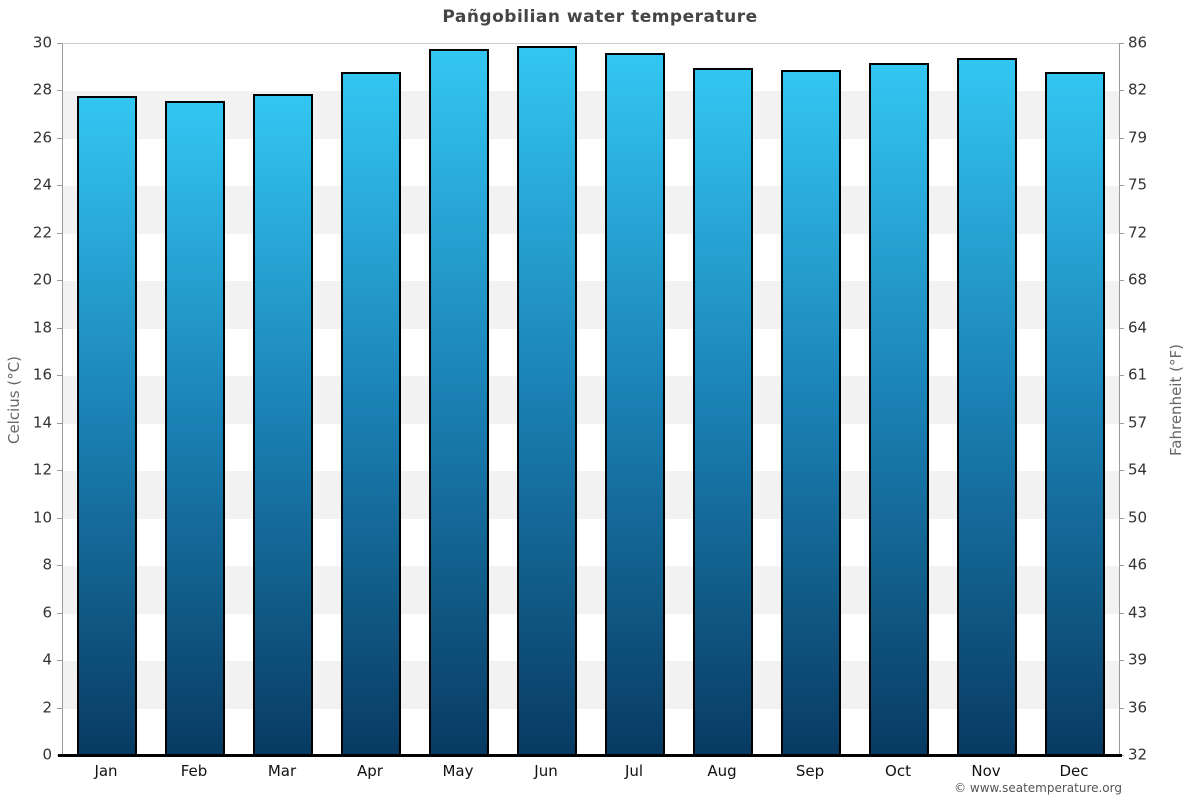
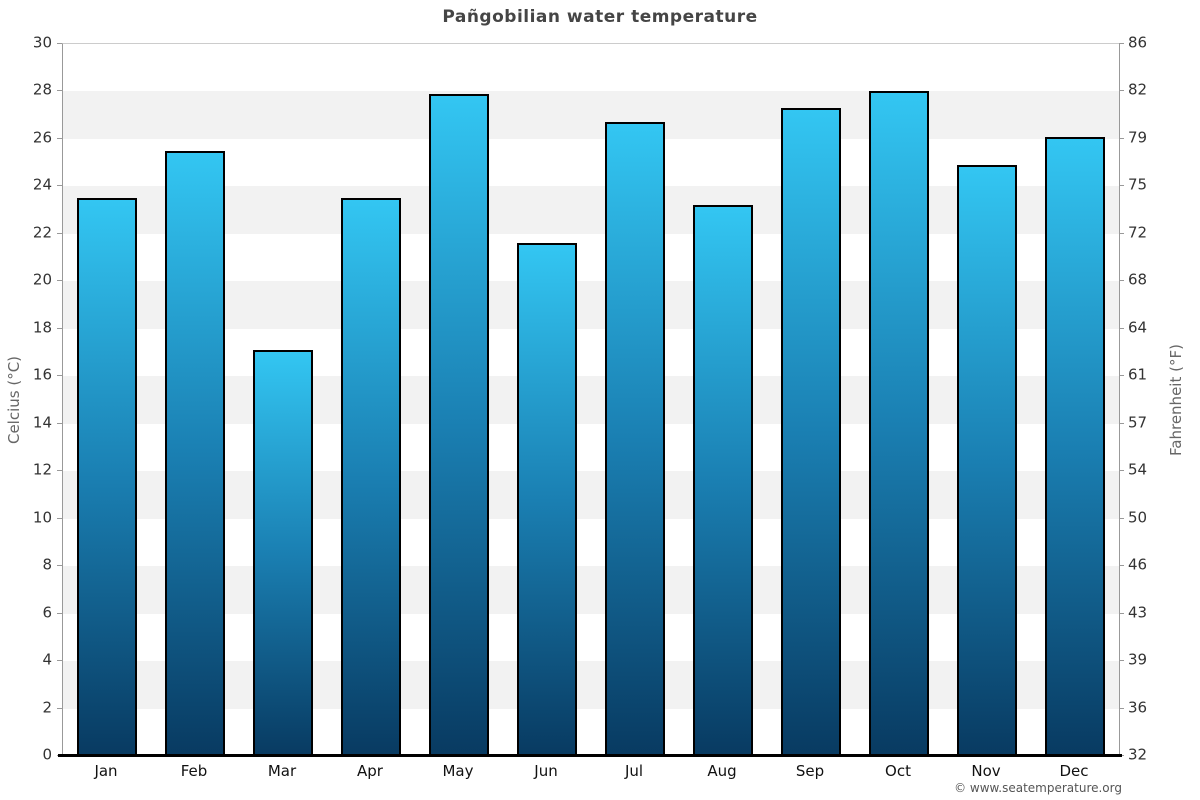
Jan: 27.8 -> 23.5
Feb: 27.6 -> 25.5
Mar: 27.9 -> 17.1
Apr: 28.8 -> 23.5
May: 29.8 -> 27.9
Jun: 29.9 -> 21.6
Jul: 29.6 -> 26.7
Aug: 29.0 -> 23.2
Sep: 28.9 -> 27.3
Oct: 29.2 -> 28.0
Nov: 29.4 -> 24.9
Dec: 28.8 -> 26.1
